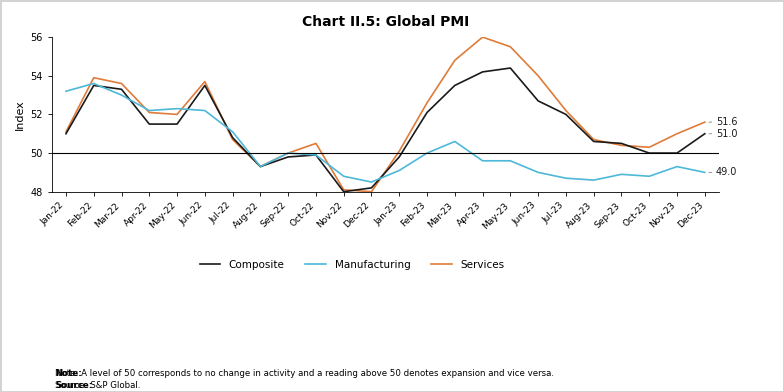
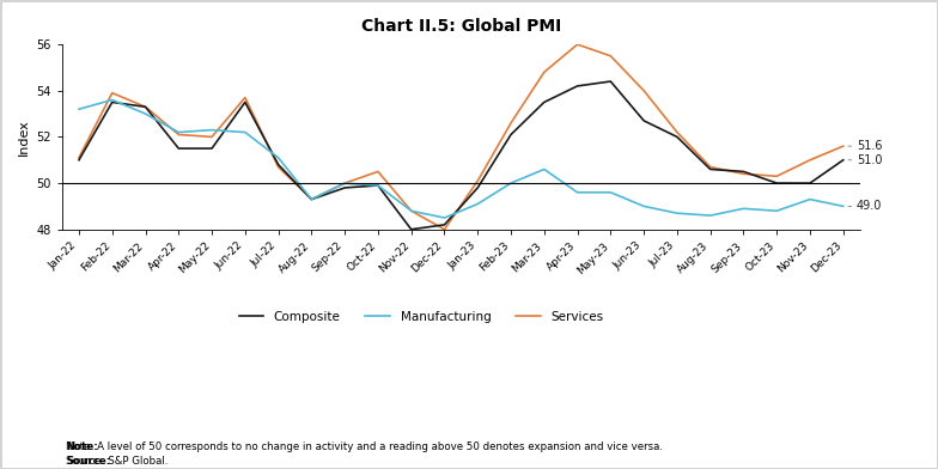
Services/Mar-22: 53.6 -> 53.3
Services/Nov-22: 48.1 -> 48.8
